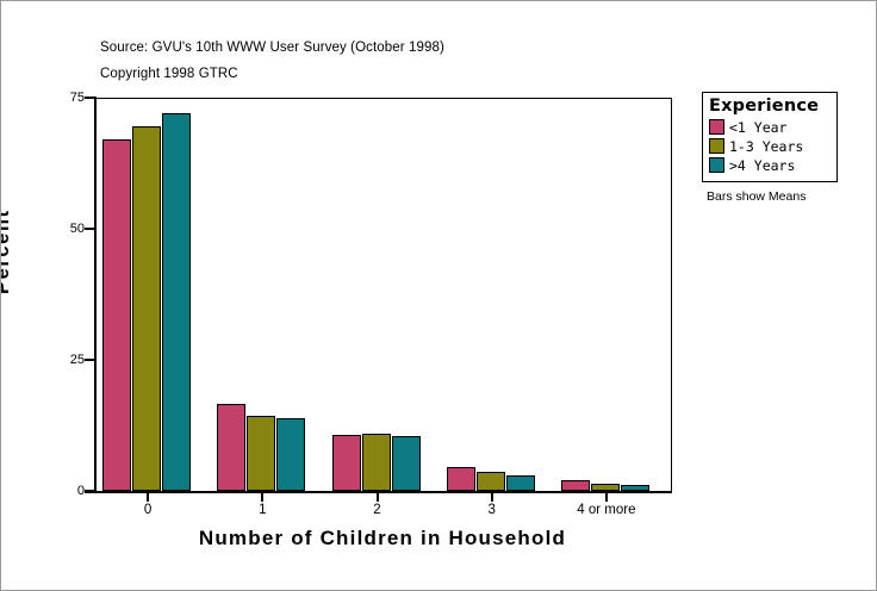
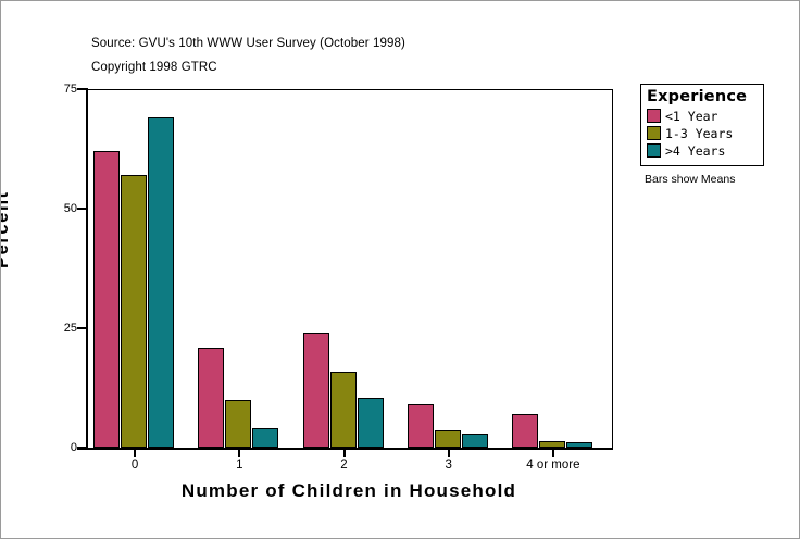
<1 Year/0: 67 -> 62
1-3 Years/0: 70 -> 57
>4 Years/0: 72 -> 69
<1 Year/1: 17 -> 21
1-3 Years/1: 14 -> 10
>4 Years/1: 14 -> 4
<1 Year/2: 11 -> 24
1-3 Years/2: 11 -> 16
<1 Year/3: 5 -> 9
<1 Year/4 or more: 2 -> 7
